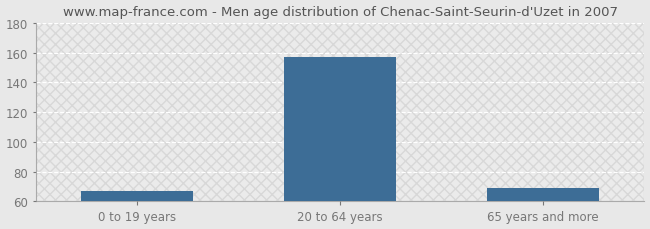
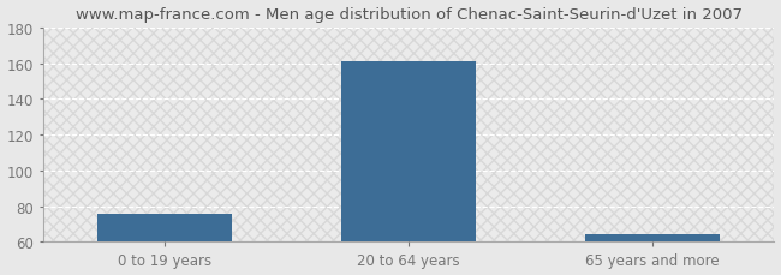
0 to 19 years: 67 -> 76
20 to 64 years: 157 -> 161
65 years and more: 69 -> 64
